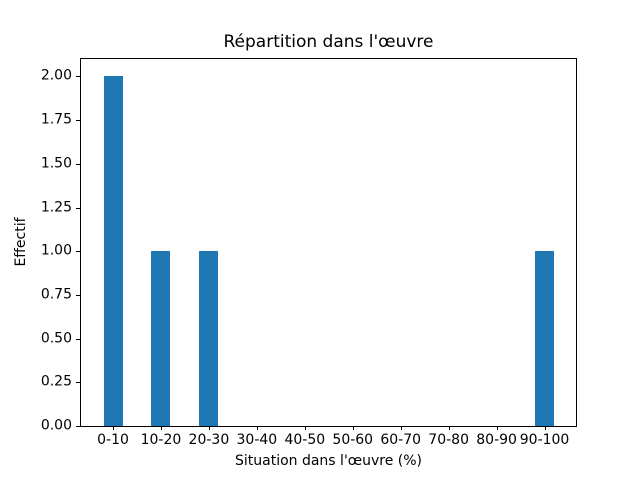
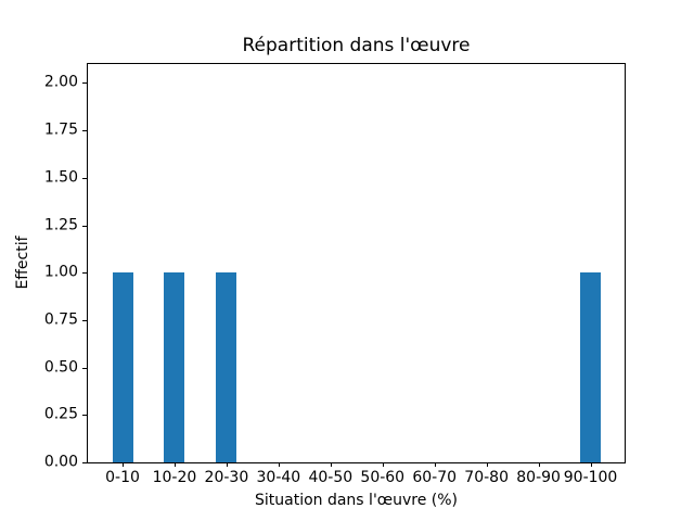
0-10: 2 -> 1
